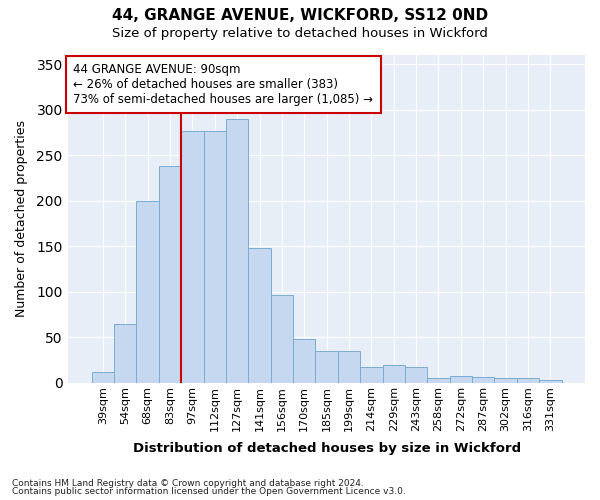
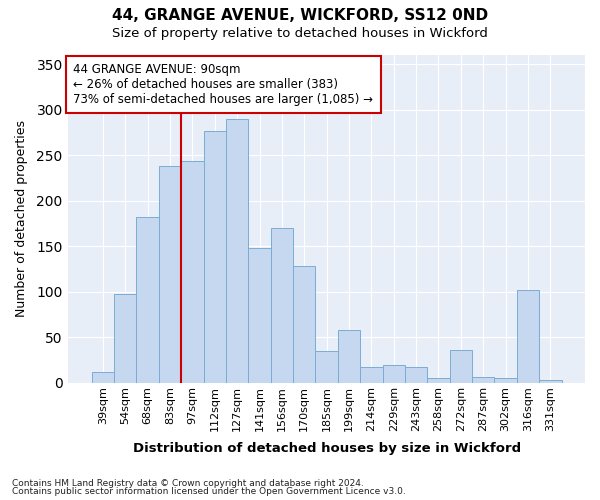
54sqm: 65 -> 98
68sqm: 200 -> 182
97sqm: 277 -> 244
156sqm: 97 -> 170
170sqm: 48 -> 128
199sqm: 35 -> 58
272sqm: 8 -> 36
316sqm: 5 -> 102
